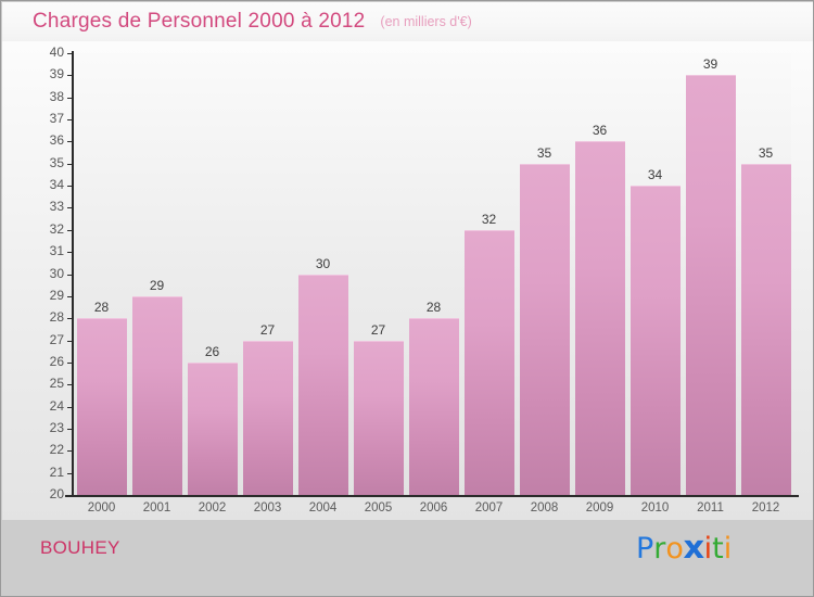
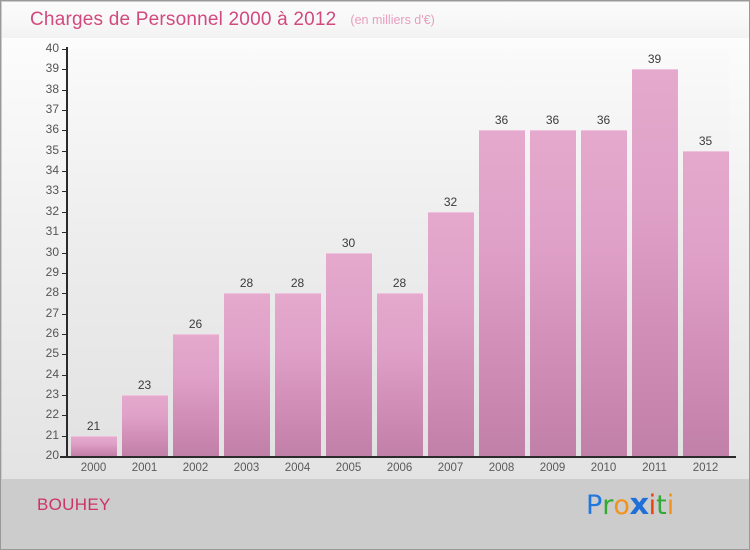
2000: 28 -> 21
2001: 29 -> 23
2003: 27 -> 28
2004: 30 -> 28
2005: 27 -> 30
2008: 35 -> 36
2010: 34 -> 36
